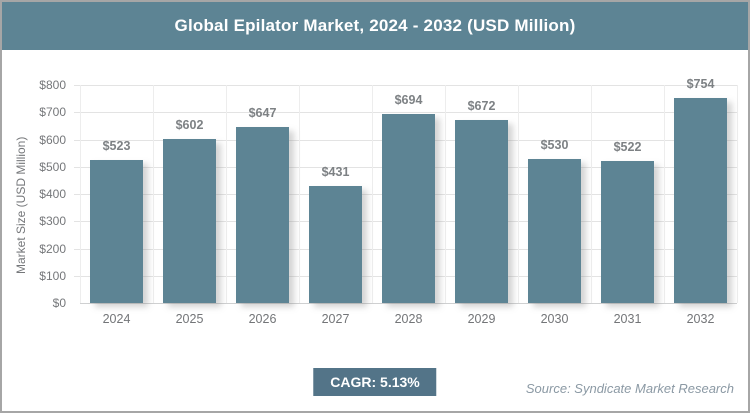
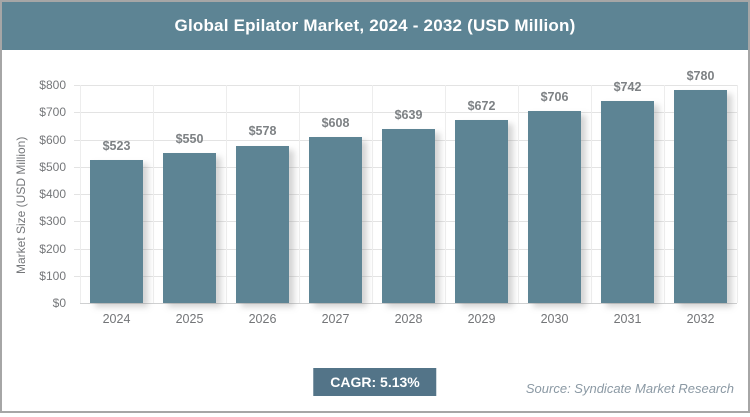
2025: $602 -> $550
2026: $647 -> $578
2027: $431 -> $608
2028: $694 -> $639
2030: $530 -> $706
2031: $522 -> $742
2032: $754 -> $780
